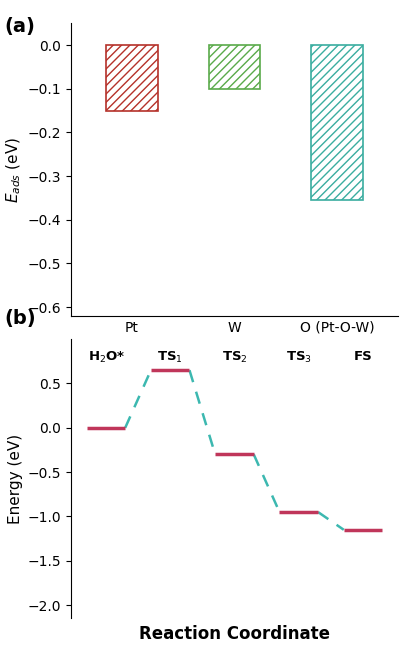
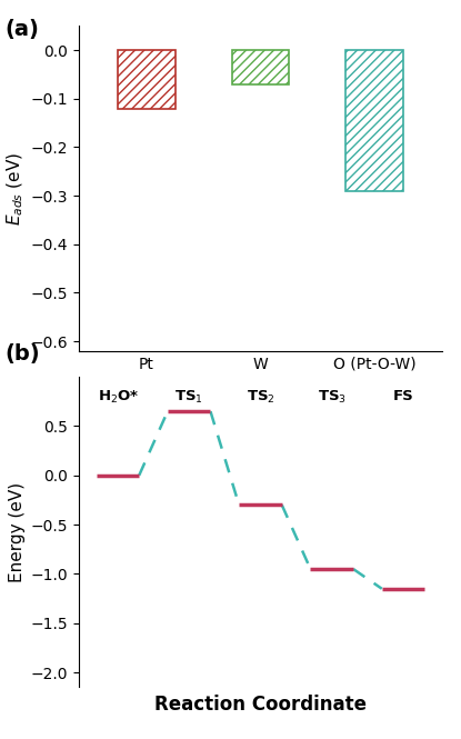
Pt: -0.150 -> -0.120
W: -0.100 -> -0.070
O (Pt-O-W): -0.355 -> -0.290
